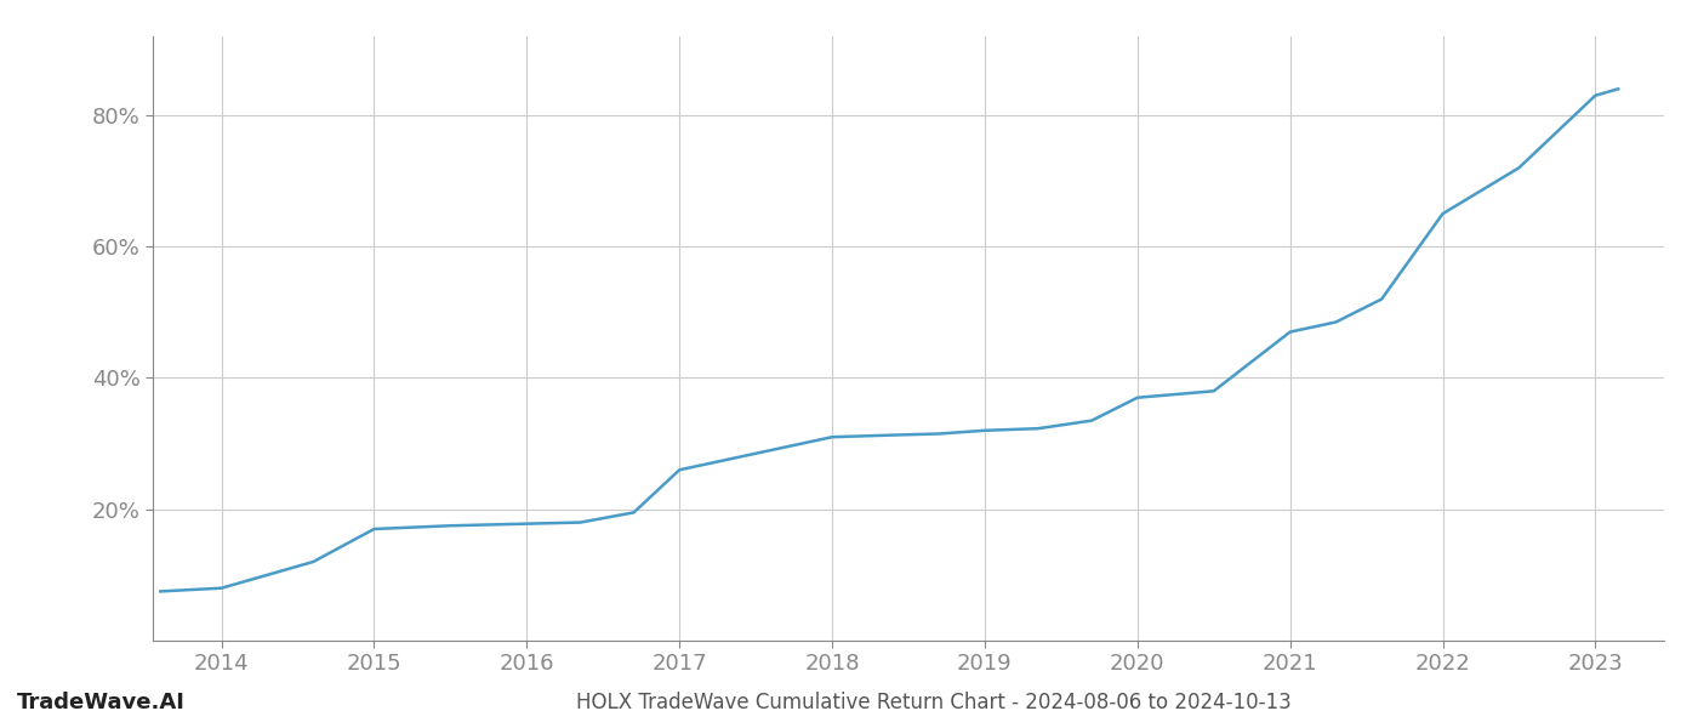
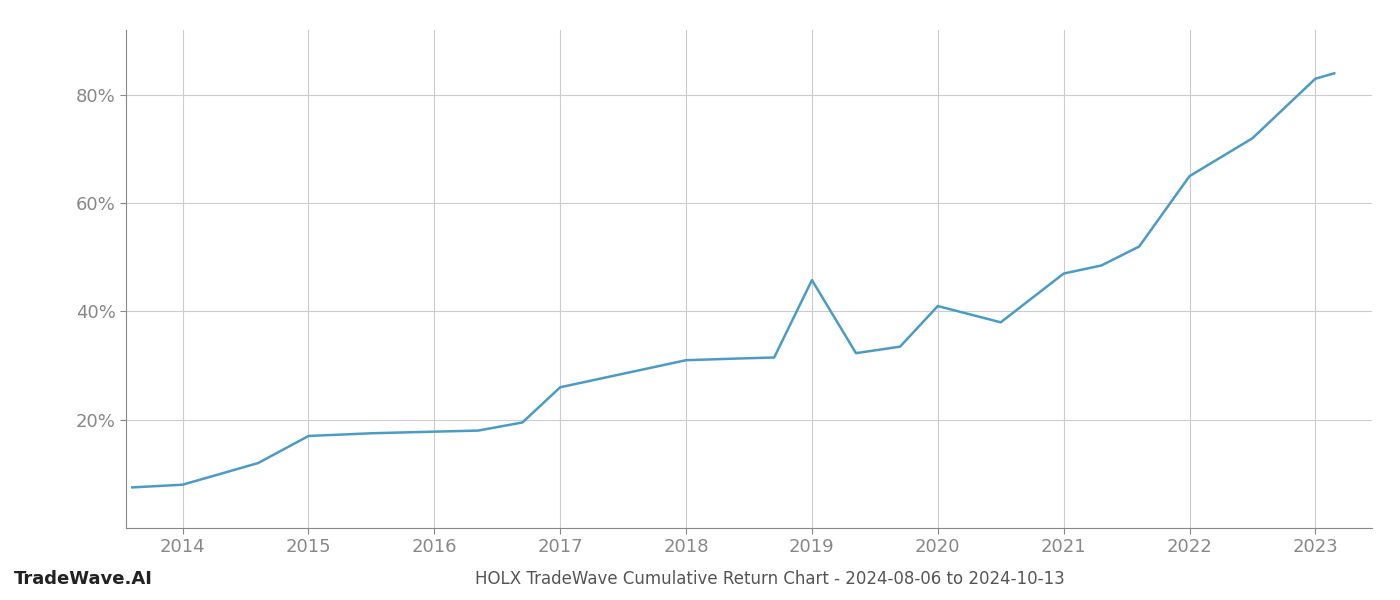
2019: 32.0% -> 45.8%
2020: 37.0% -> 41.0%
